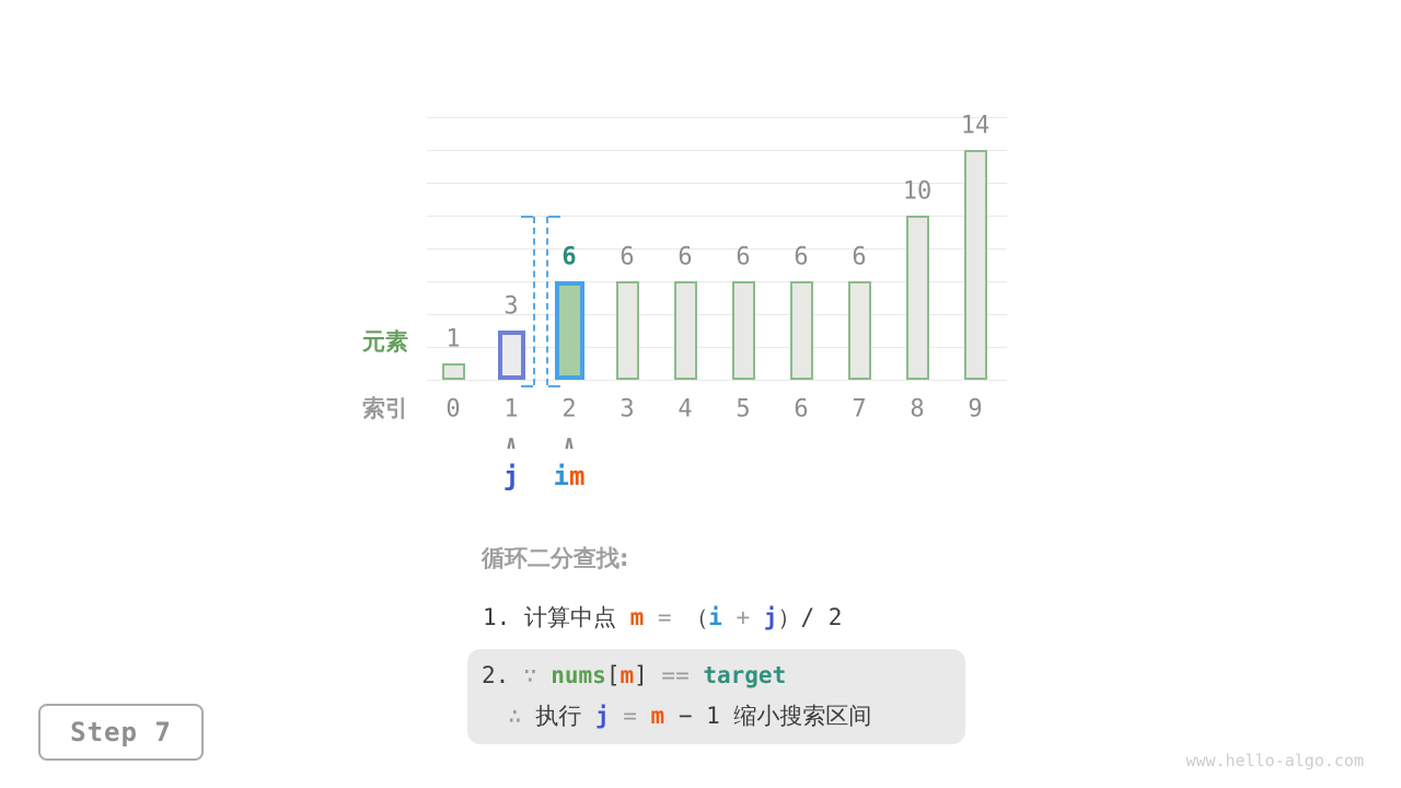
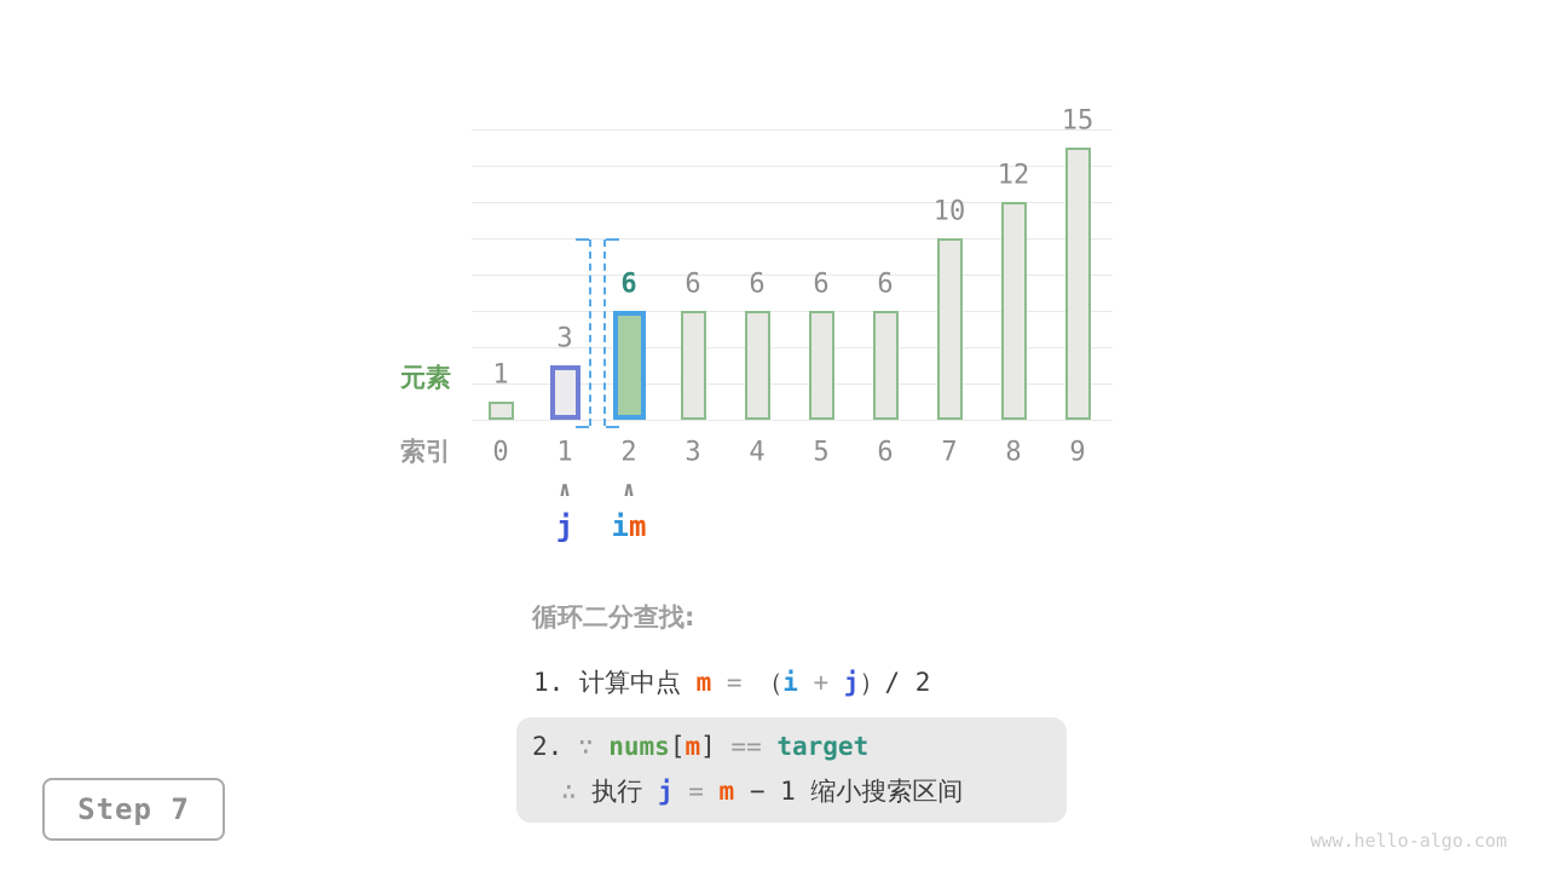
7: 6 -> 10
8: 10 -> 12
9: 14 -> 15
